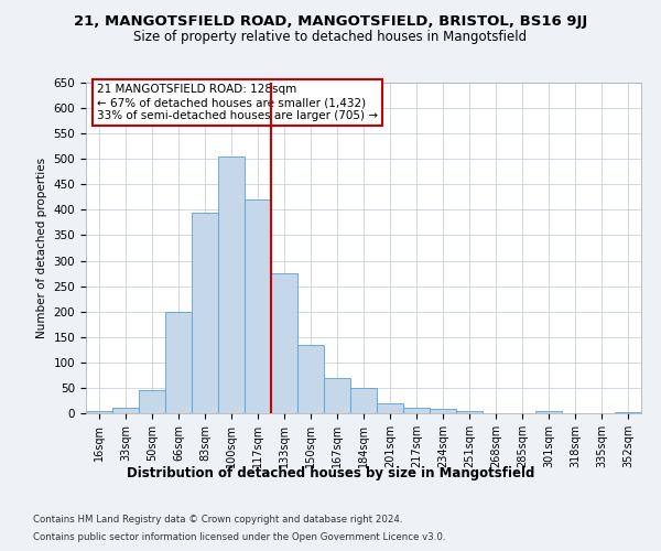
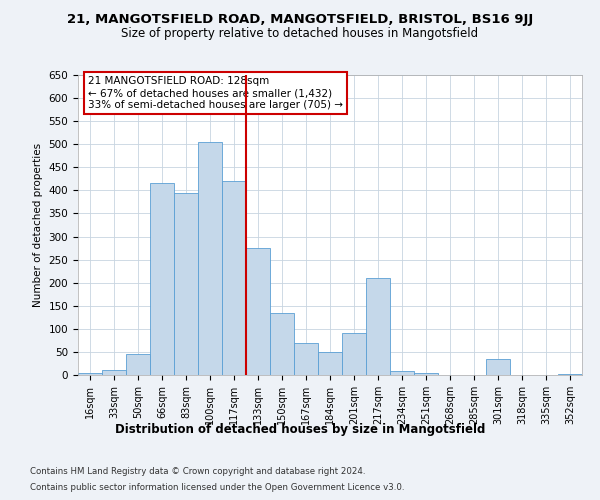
66sqm: 200 -> 415
201sqm: 20 -> 90
217sqm: 10 -> 210
301sqm: 5 -> 35
